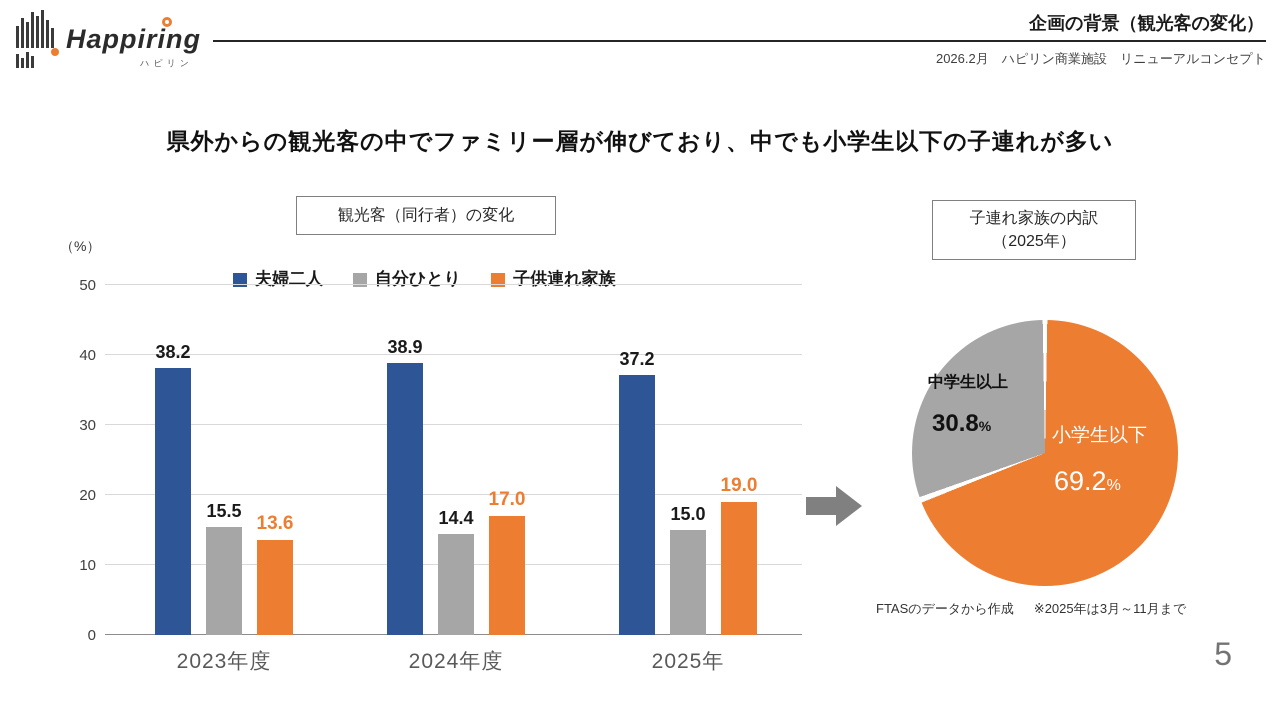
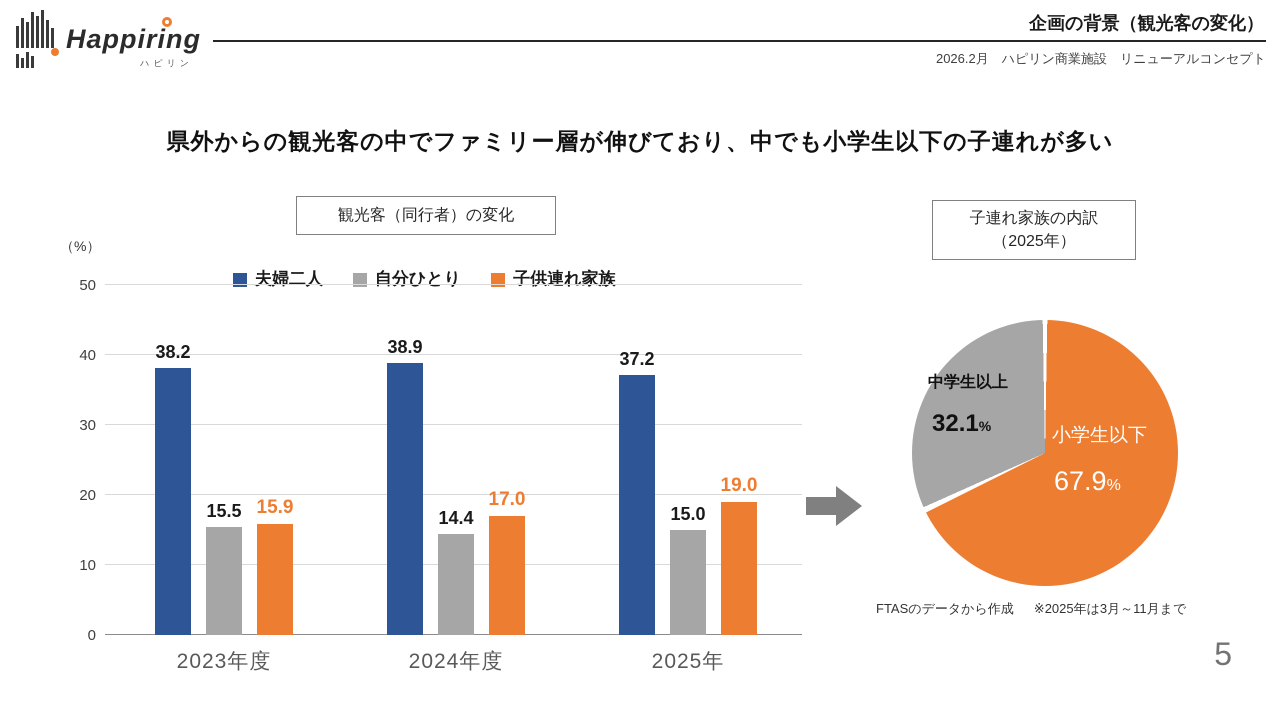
観光客（同行者）の変化/子供連れ家族/2023年度: 13.6 -> 15.9
子連れ家族の内訳/小学生以下: 69.2 -> 67.9
子連れ家族の内訳/中学生以上: 30.8 -> 32.1
